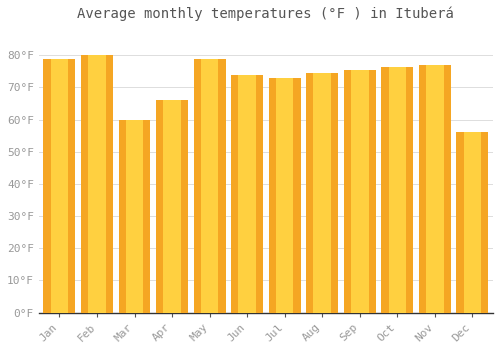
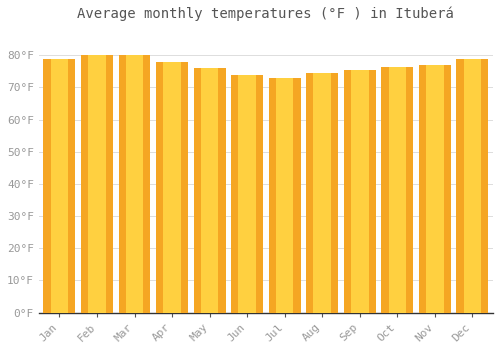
Mar: 60.0°F -> 80.0°F
Apr: 66.0°F -> 78.0°F
May: 79.0°F -> 76.0°F
Dec: 56.0°F -> 79.0°F
